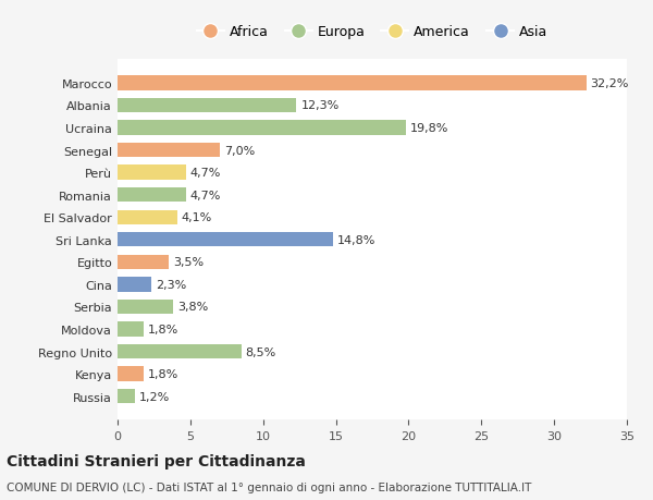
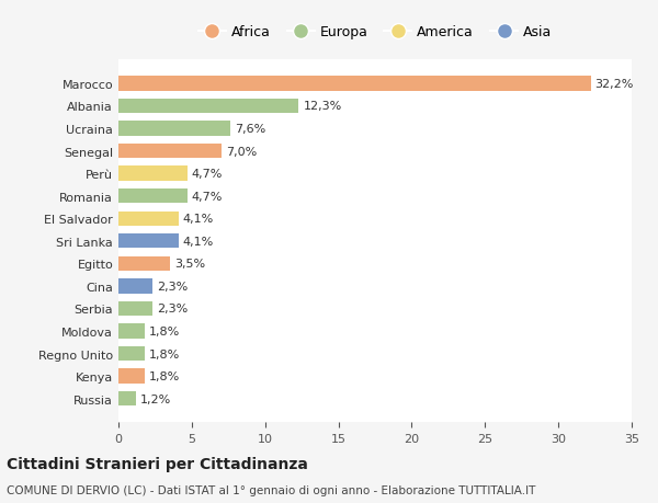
Ucraina: 19,8% -> 7,6%
Sri Lanka: 14,8% -> 4,1%
Serbia: 3,8% -> 2,3%
Regno Unito: 8,5% -> 1,8%
